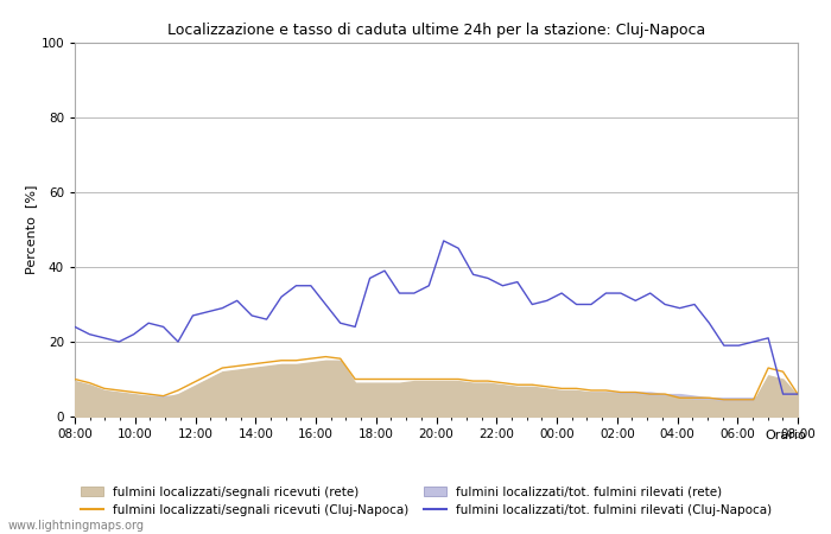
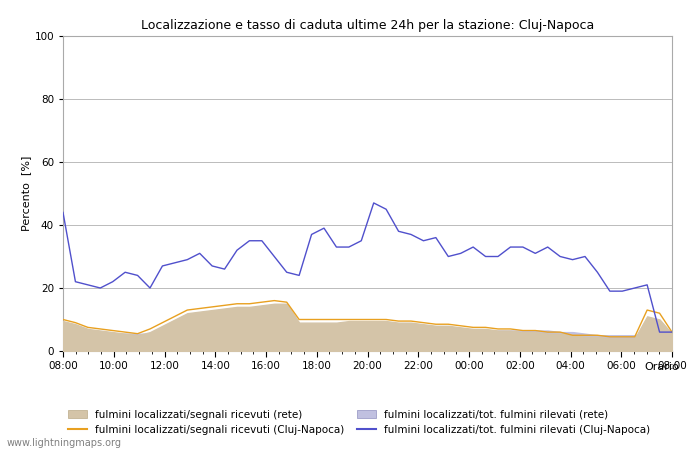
fulmini localizzati/tot. fulmini rilevati (Cluj-Napoca)/08:00: 24 -> 44
